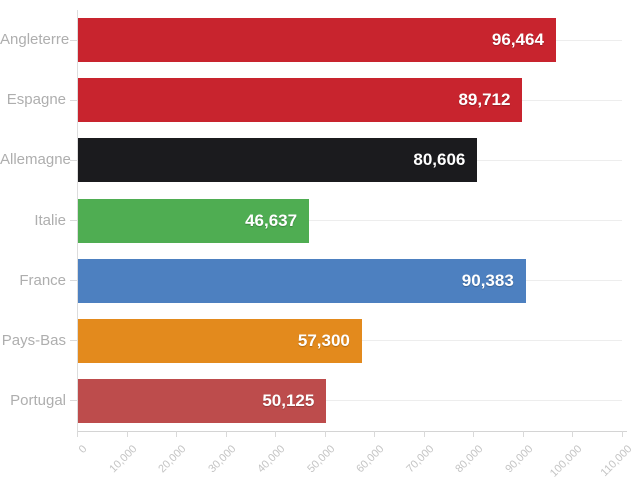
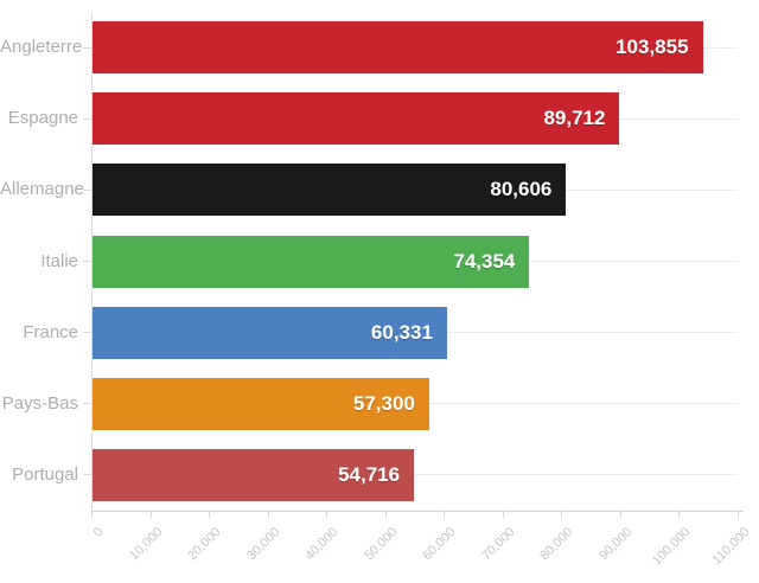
Angleterre: 96,464 -> 103,855
Italie: 46,637 -> 74,354
France: 90,383 -> 60,331
Portugal: 50,125 -> 54,716
